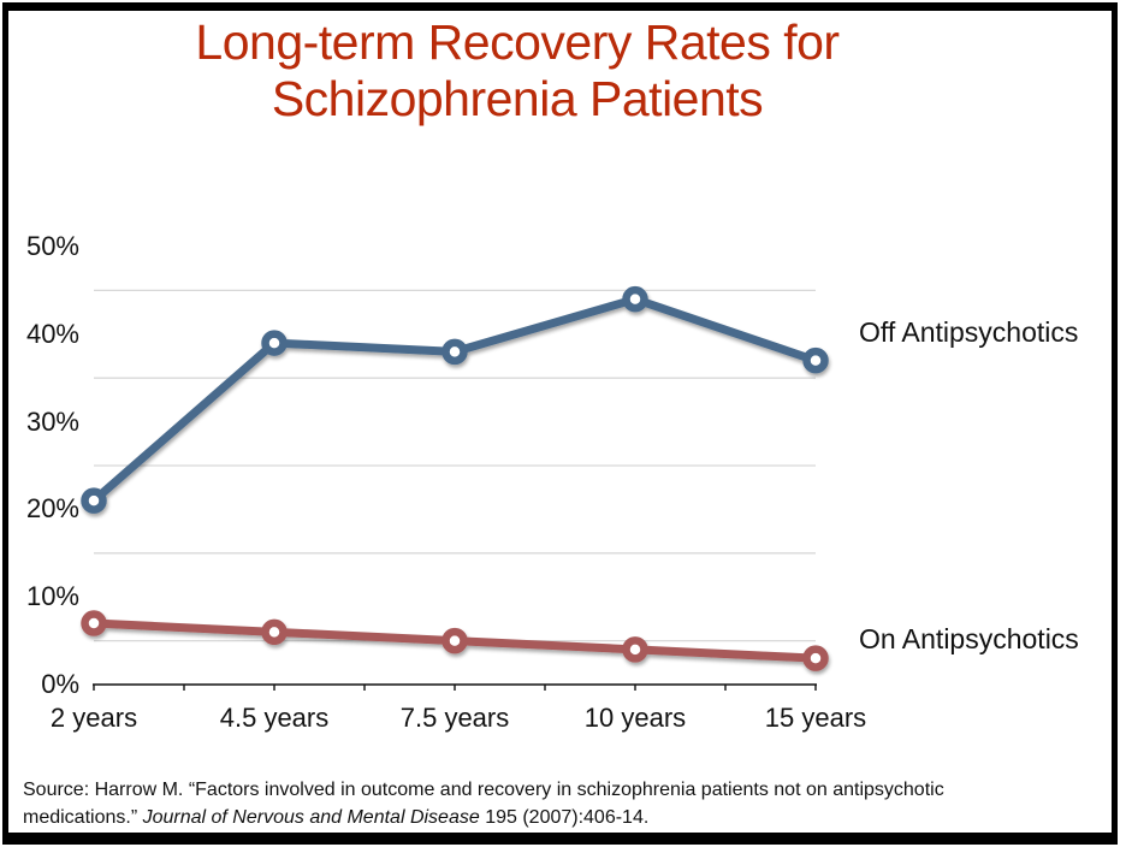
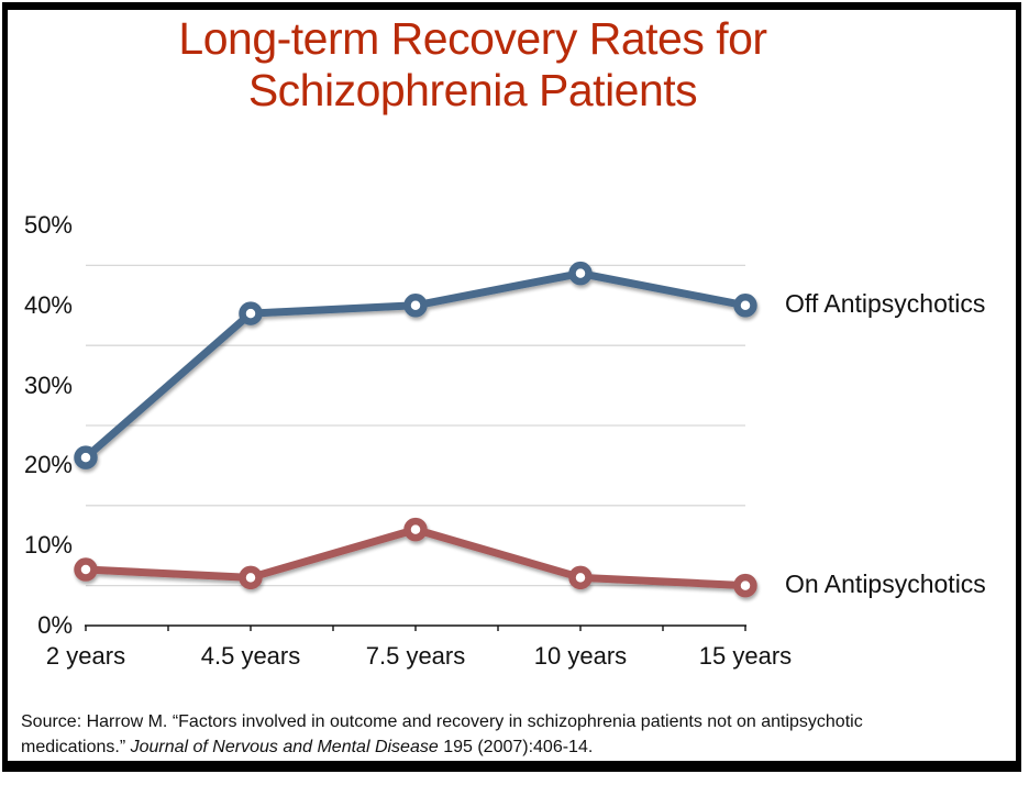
Off Antipsychotics/7.5 years: 38% -> 40%
On Antipsychotics/7.5 years: 5% -> 12%
On Antipsychotics/10 years: 4% -> 6%
Off Antipsychotics/15 years: 37% -> 40%
On Antipsychotics/15 years: 3% -> 5%
